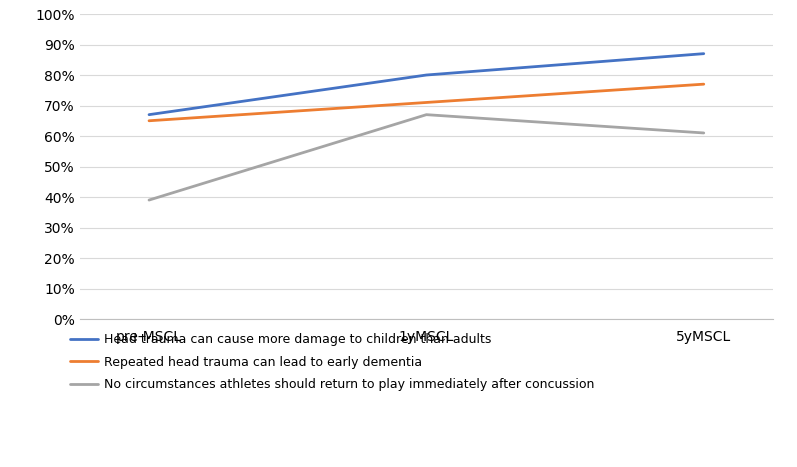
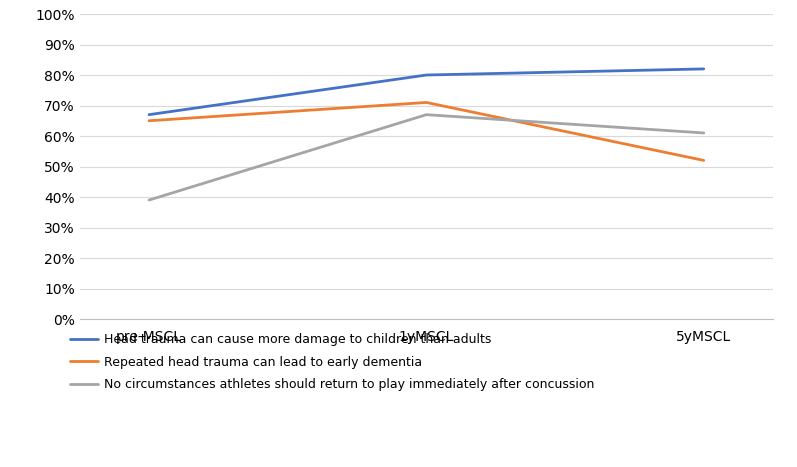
Head trauma can cause more damage to children than adults/5yMSCL: 87% -> 82%
Repeated head trauma can lead to early dementia/5yMSCL: 77% -> 52%
